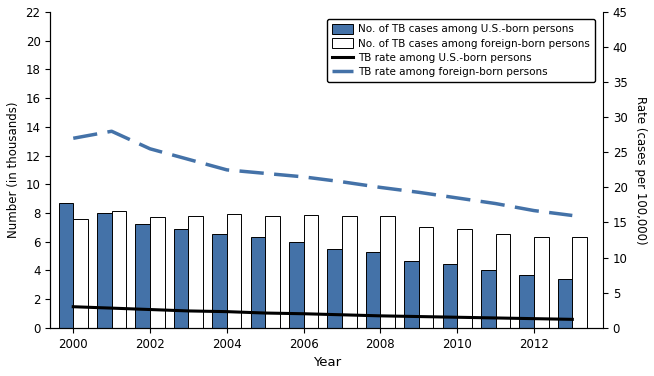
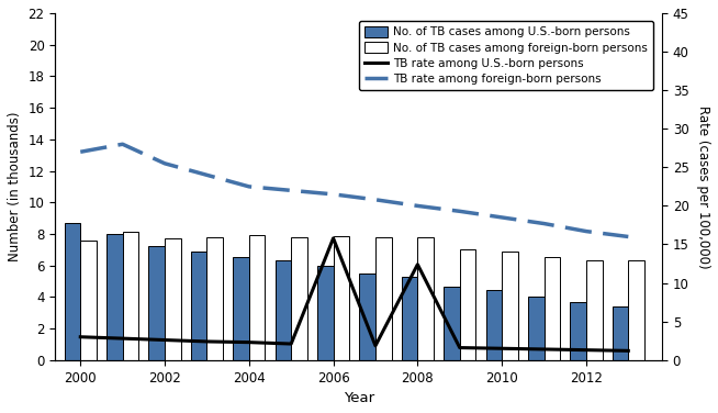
TB rate among U.S.-born persons/2006: 2.0 -> 15.8
TB rate among U.S.-born persons/2008: 1.7 -> 12.4
